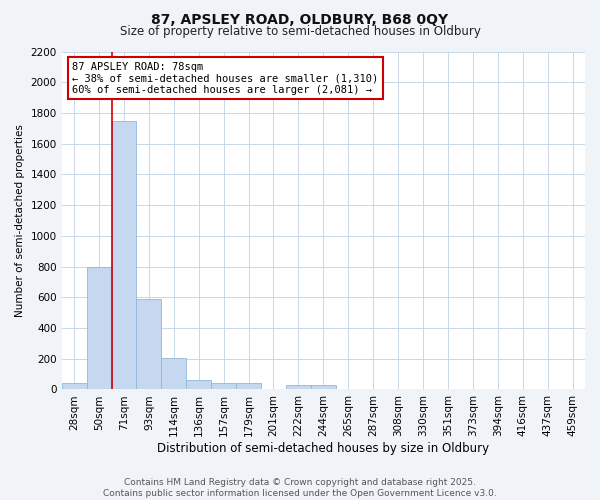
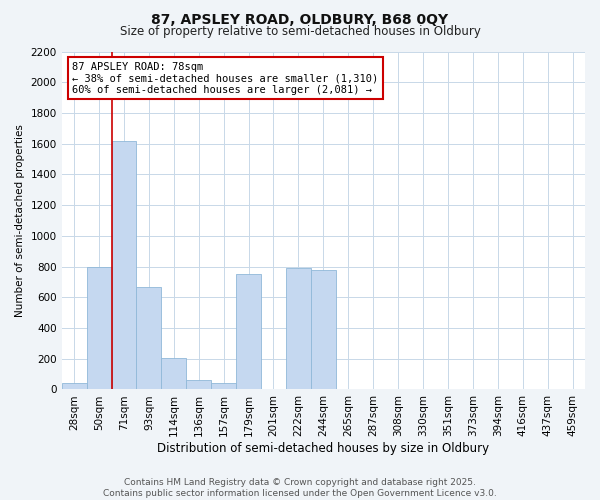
71sqm: 1740 -> 1620
93sqm: 590 -> 670
179sqm: 40 -> 750
222sqm: 30 -> 790
244sqm: 30 -> 780
